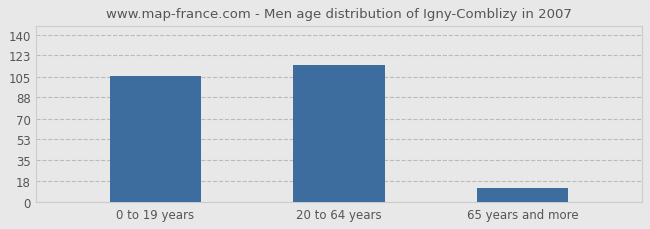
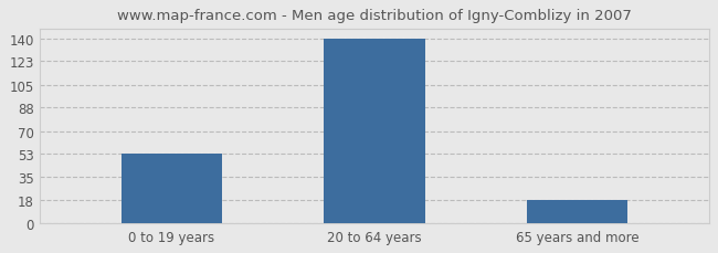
0 to 19 years: 106 -> 53
20 to 64 years: 115 -> 140
65 years and more: 12 -> 18
